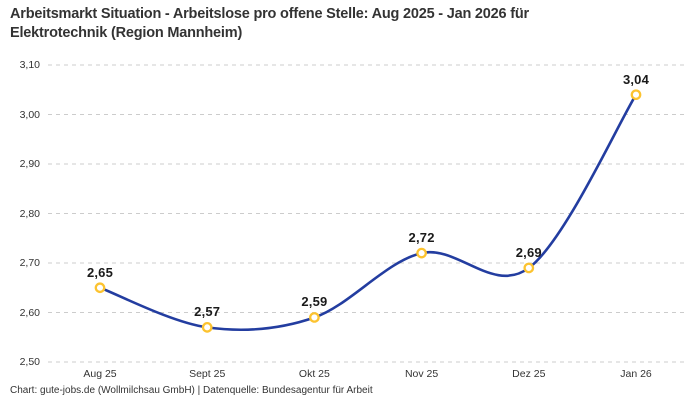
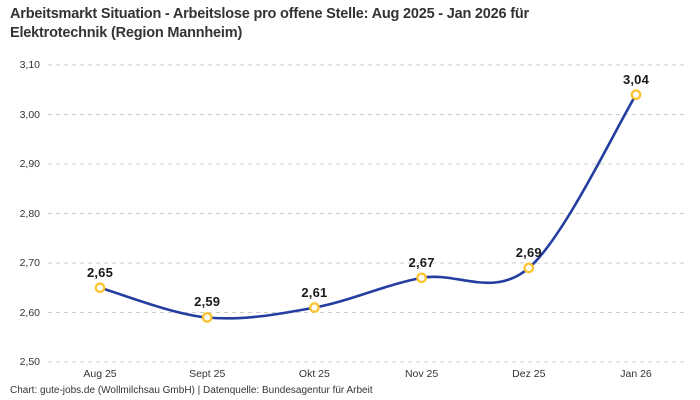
Sept 25: 2,57 -> 2,59
Okt 25: 2,59 -> 2,61
Nov 25: 2,72 -> 2,67
